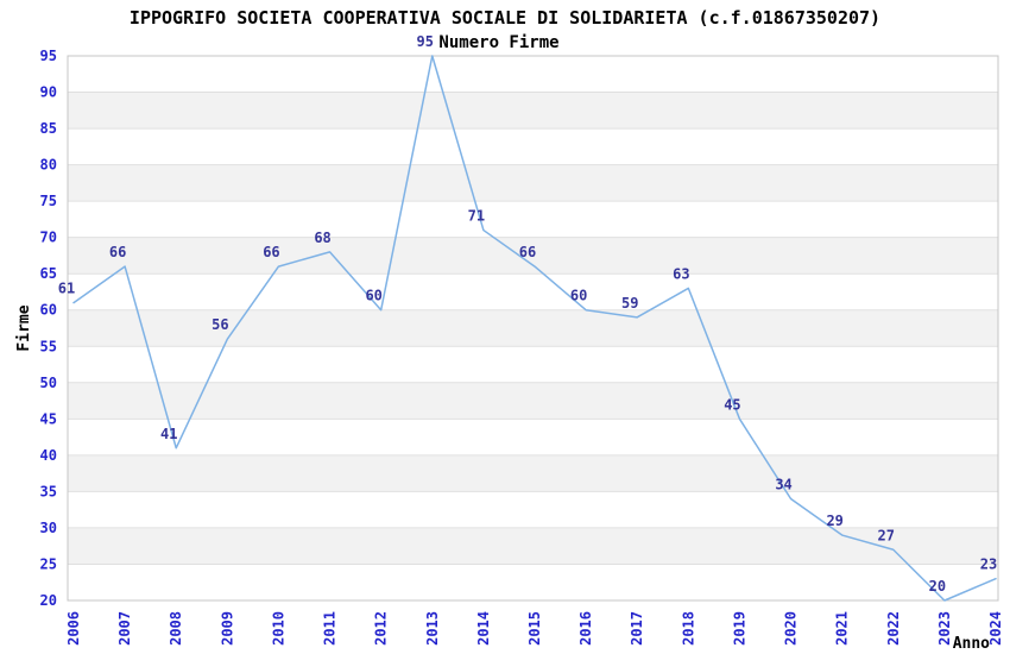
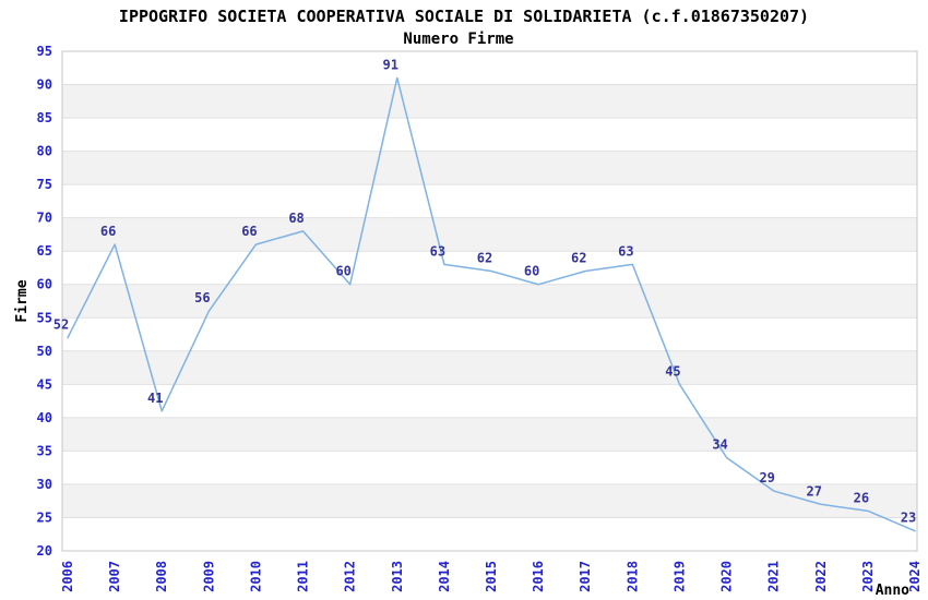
2006: 61 -> 52
2013: 95 -> 91
2014: 71 -> 63
2015: 66 -> 62
2017: 59 -> 62
2023: 20 -> 26
